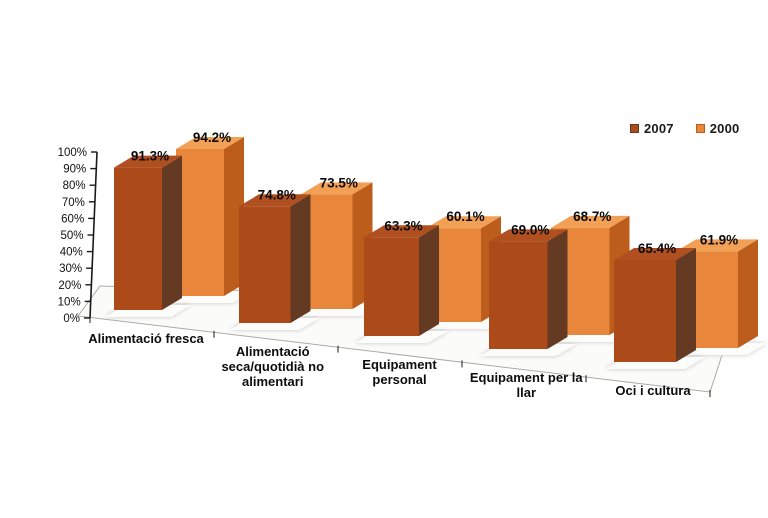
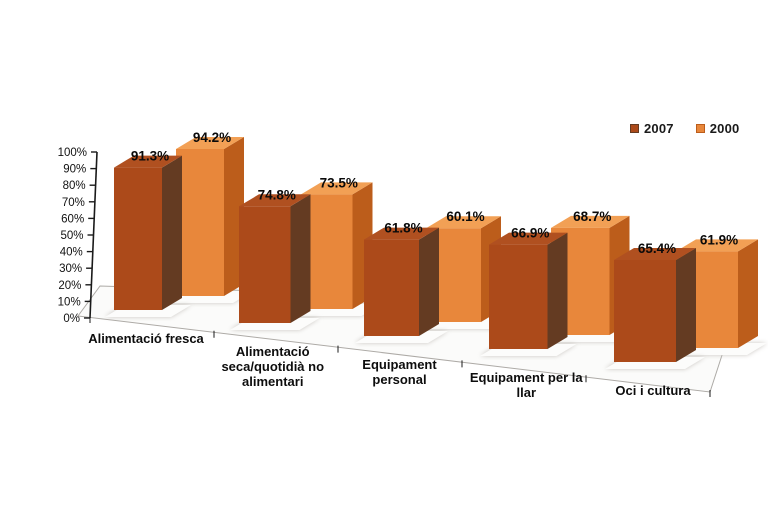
2007/Equipament personal: 63.3% -> 61.8%
2007/Equipament per la llar: 69.0% -> 66.9%
